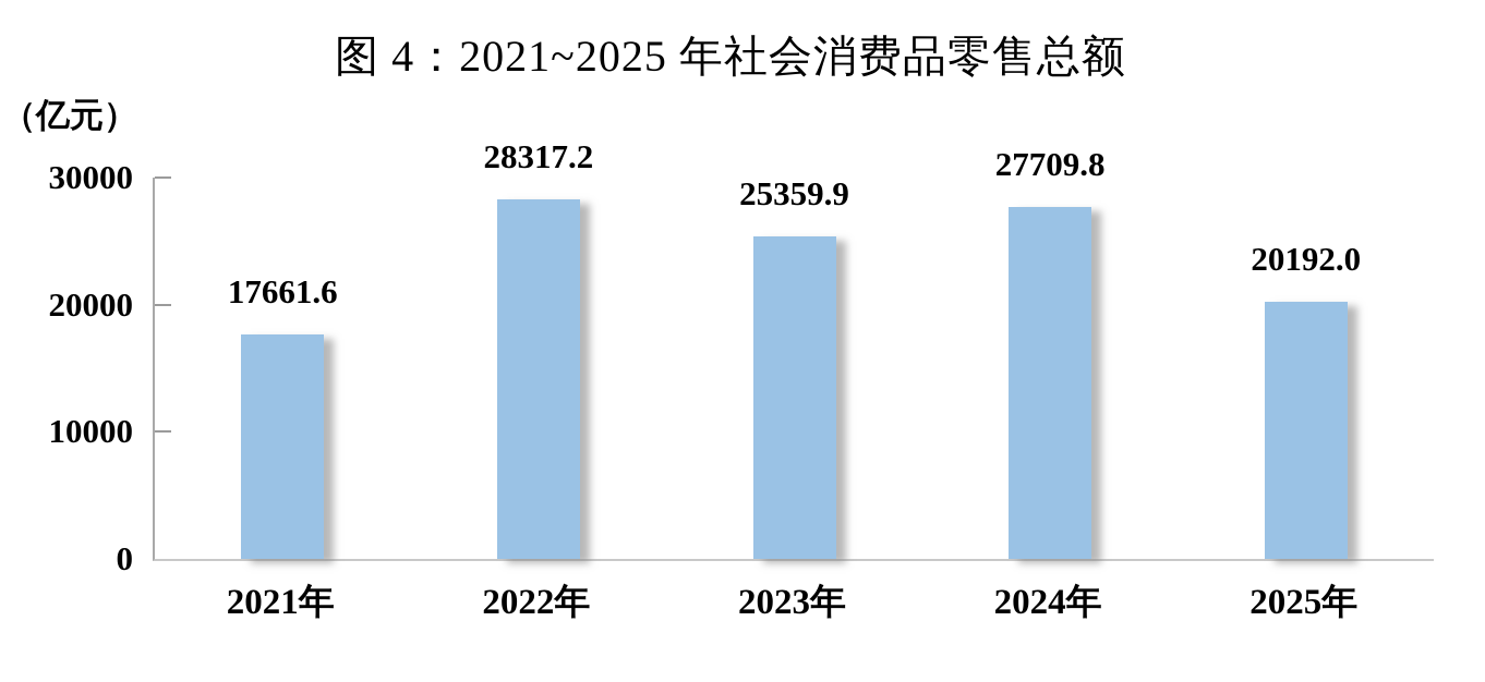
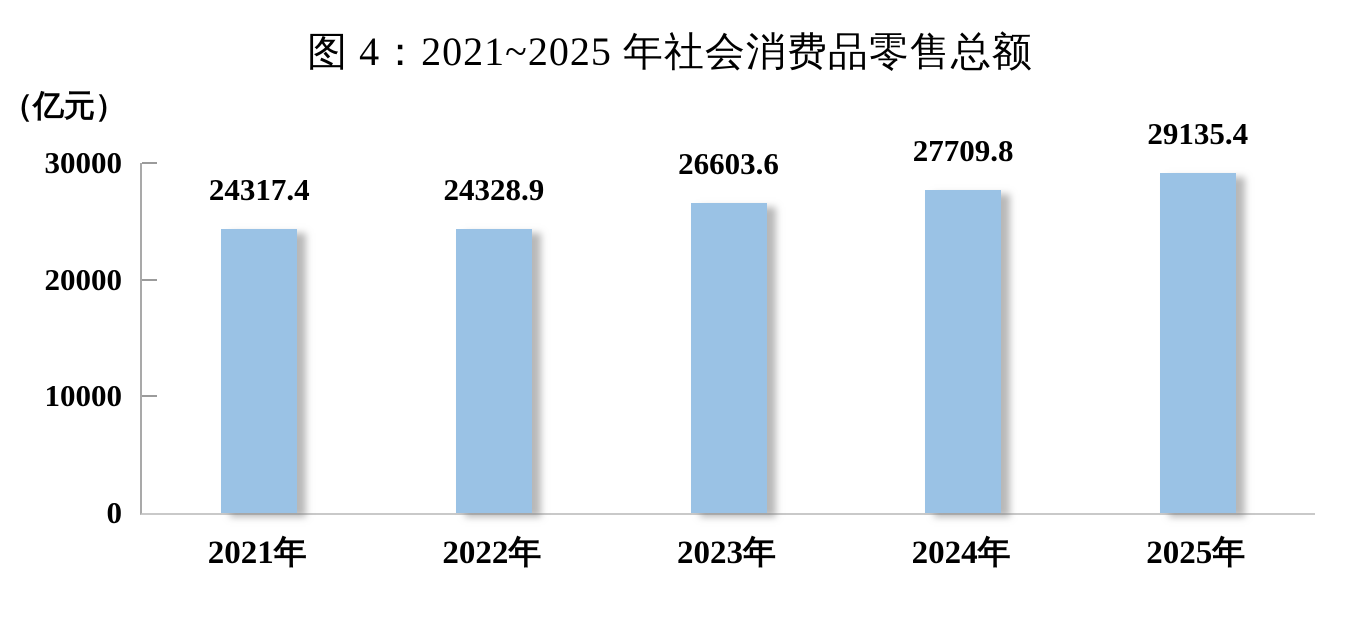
2021年: 17661.6 -> 24317.4
2022年: 28317.2 -> 24328.9
2023年: 25359.9 -> 26603.6
2025年: 20192.0 -> 29135.4
